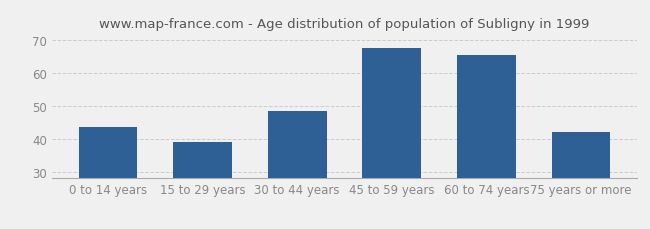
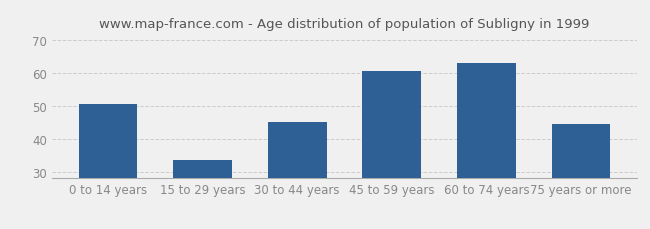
0 to 14 years: 43.5 -> 50.5
15 to 29 years: 39.0 -> 33.5
30 to 44 years: 48.5 -> 45.0
45 to 59 years: 67.5 -> 60.5
60 to 74 years: 65.5 -> 63.0
75 years or more: 42.0 -> 44.5
